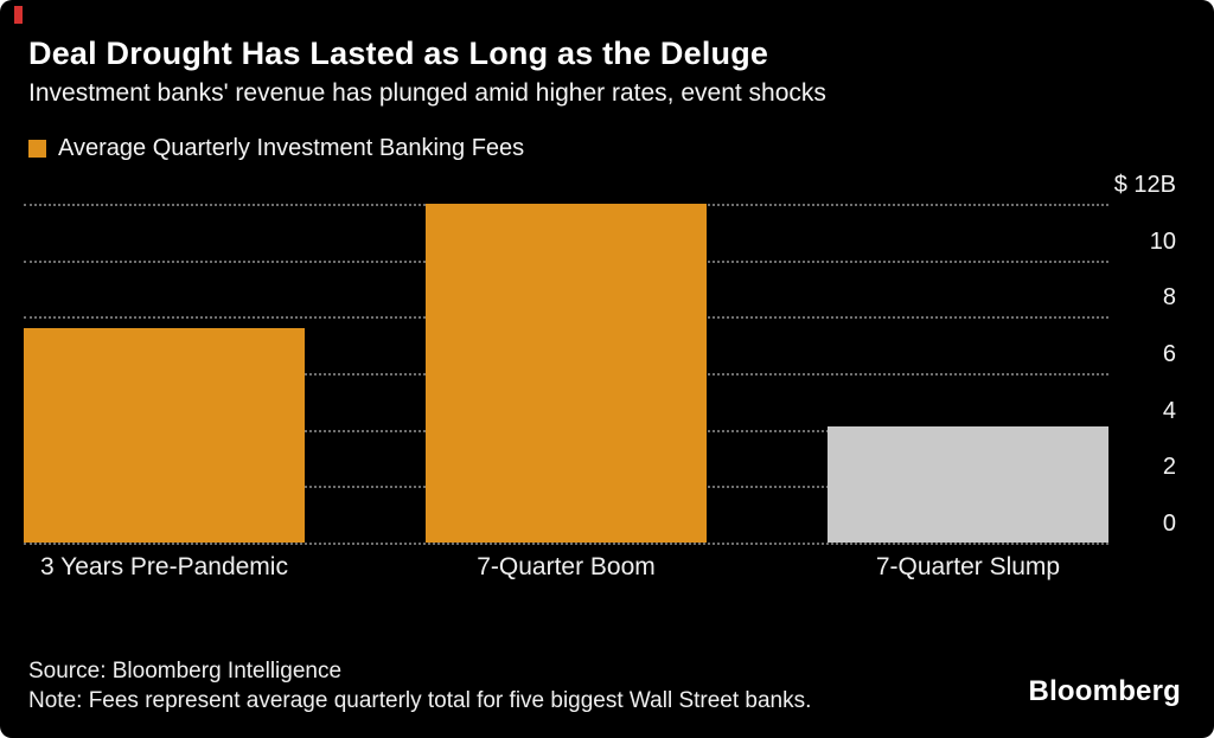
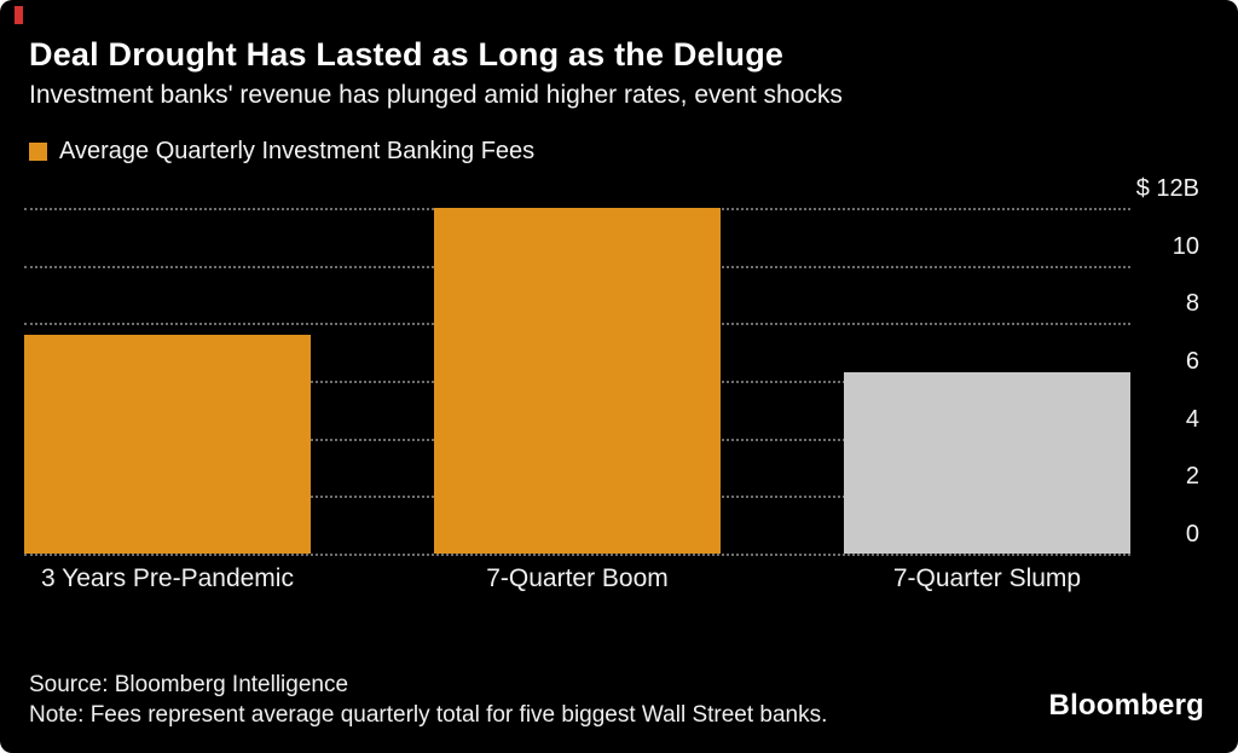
7-Quarter Slump: 4.1 -> 6.3
